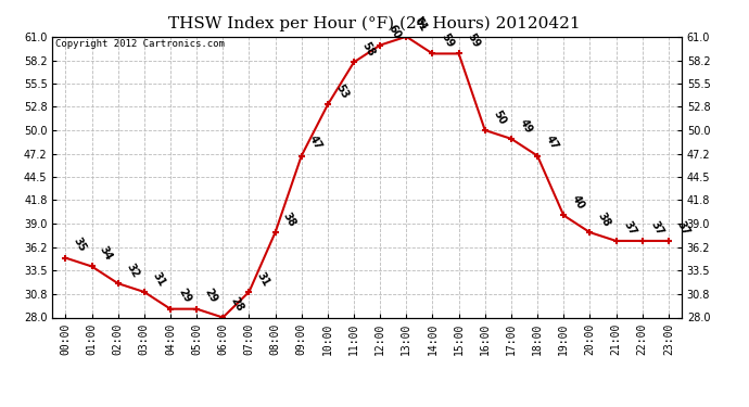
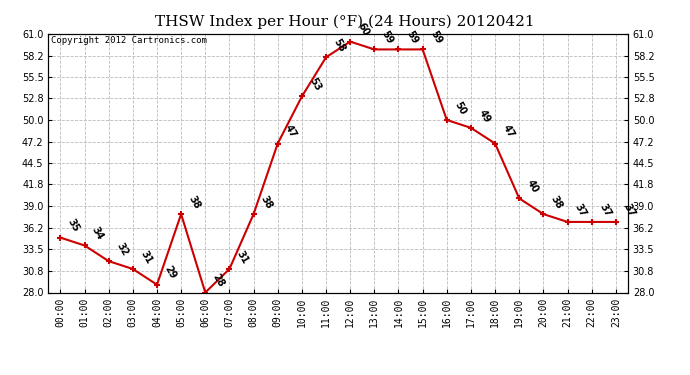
05:00: 29 -> 38
13:00: 61 -> 59
